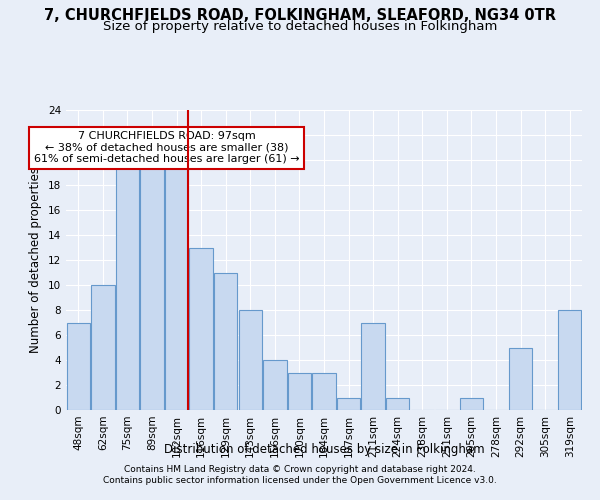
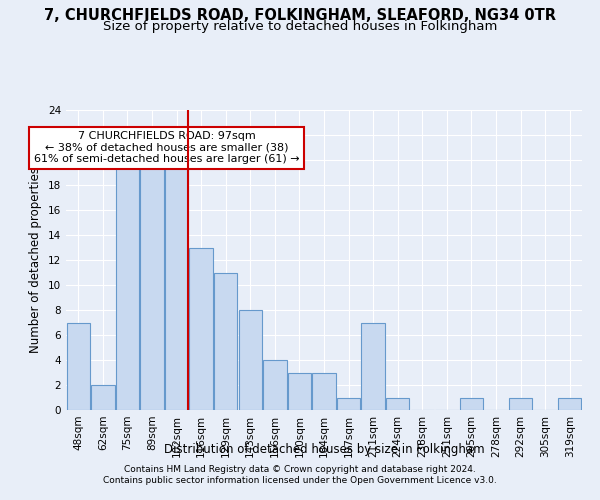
62sqm: 10 -> 2
292sqm: 5 -> 1
319sqm: 8 -> 1
